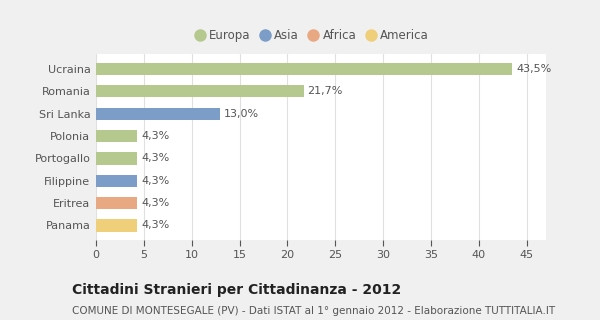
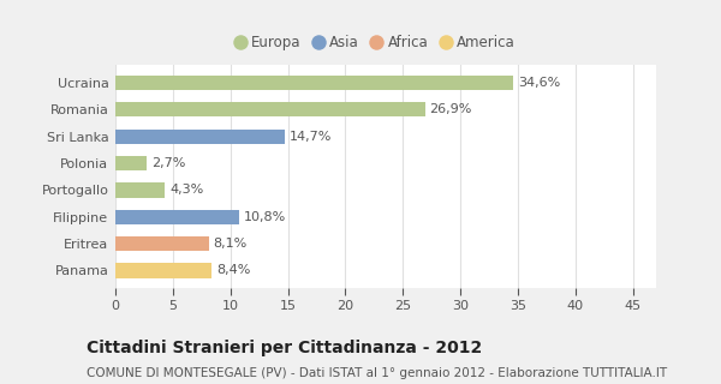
Ucraina: 43,5% -> 34,6%
Romania: 21,7% -> 26,9%
Sri Lanka: 13,0% -> 14,7%
Polonia: 4,3% -> 2,7%
Filippine: 4,3% -> 10,8%
Eritrea: 4,3% -> 8,1%
Panama: 4,3% -> 8,4%
